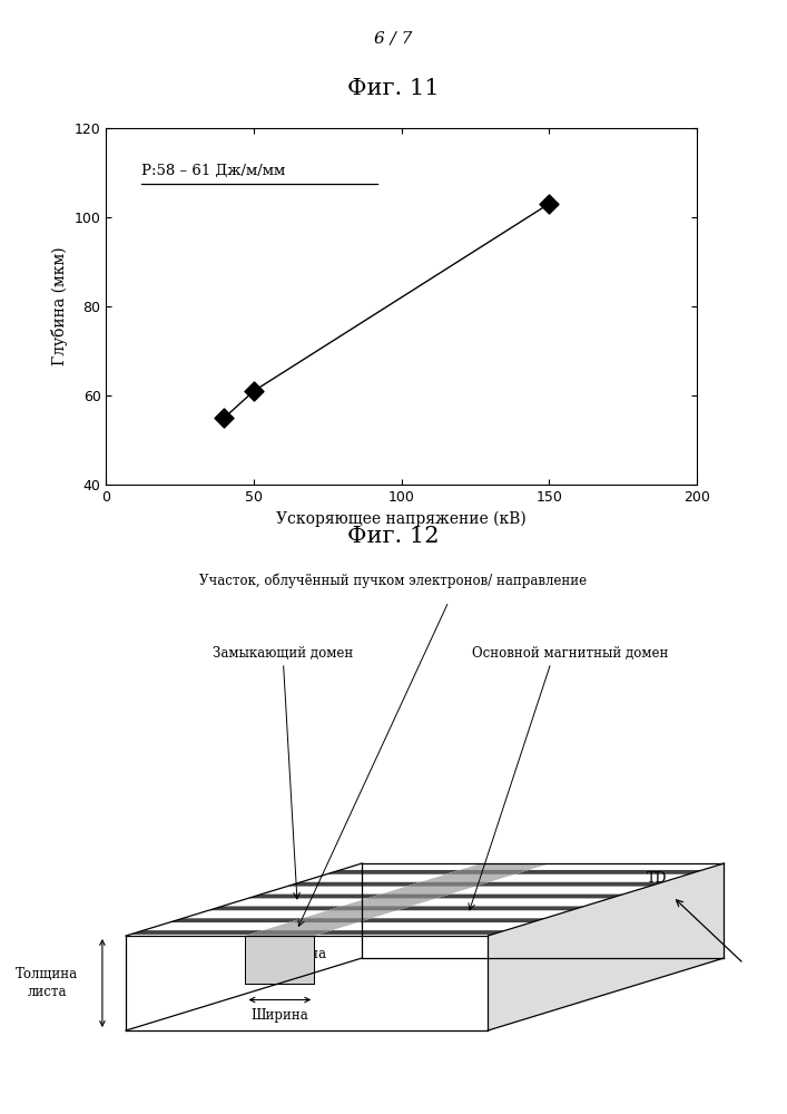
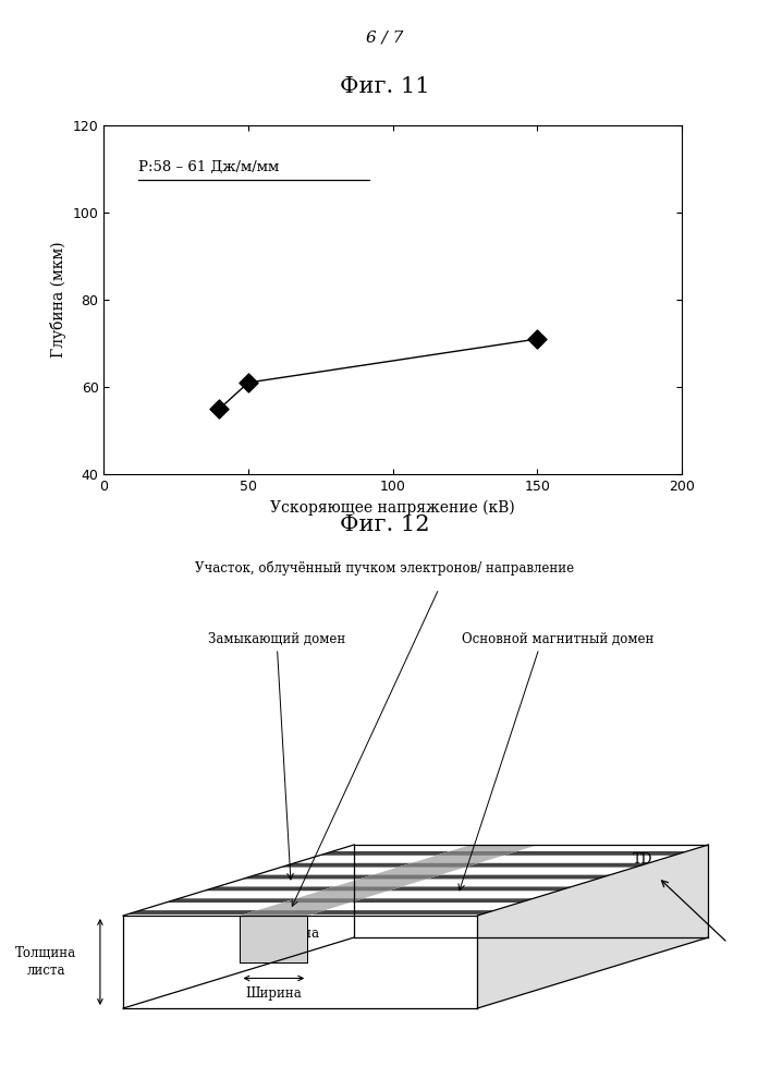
150: 103 -> 71
